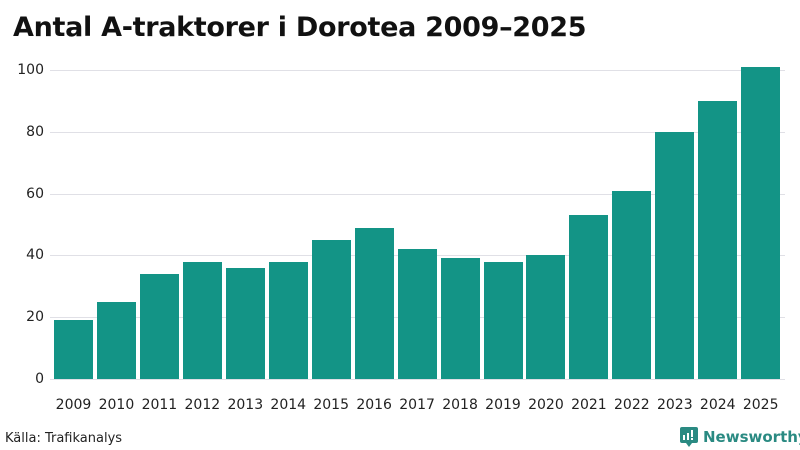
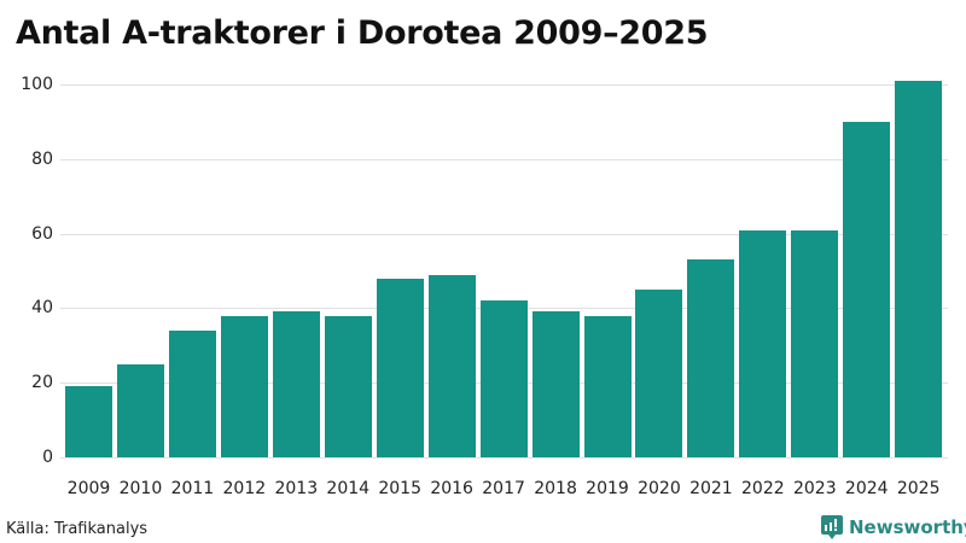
2013: 36 -> 39
2015: 45 -> 48
2020: 40 -> 45
2023: 80 -> 61
